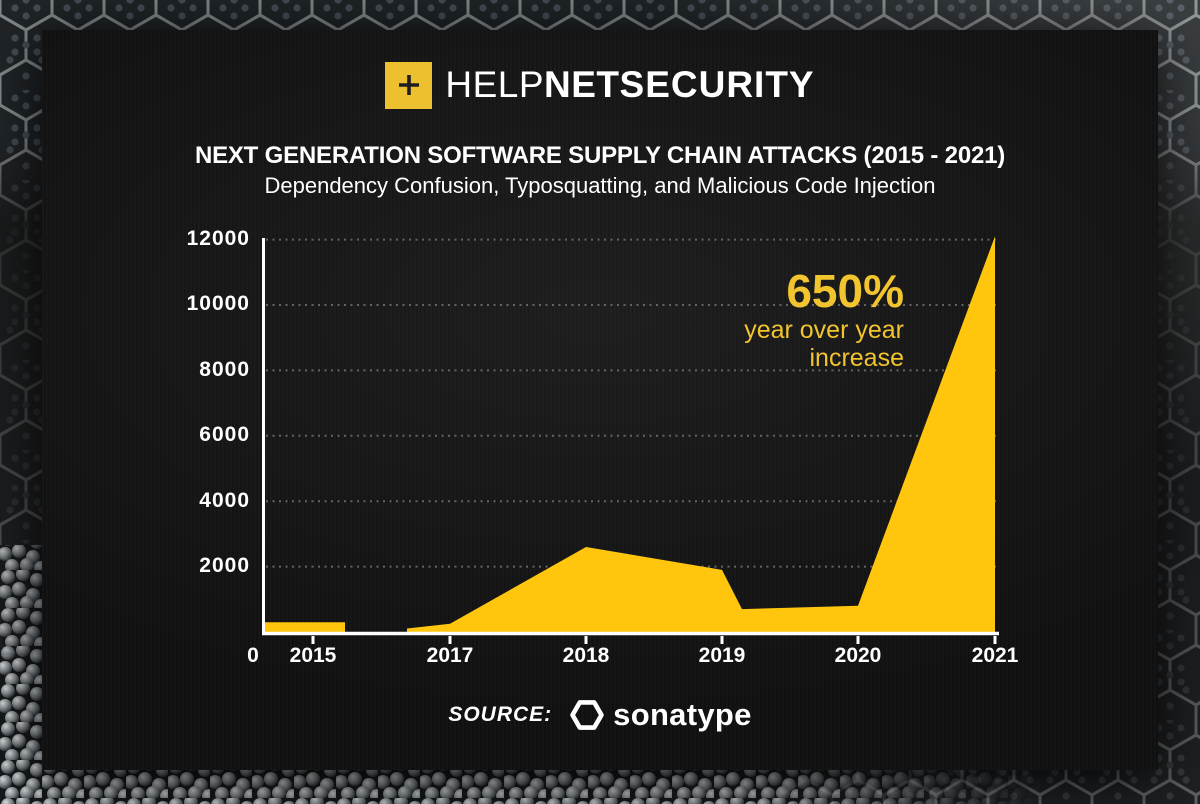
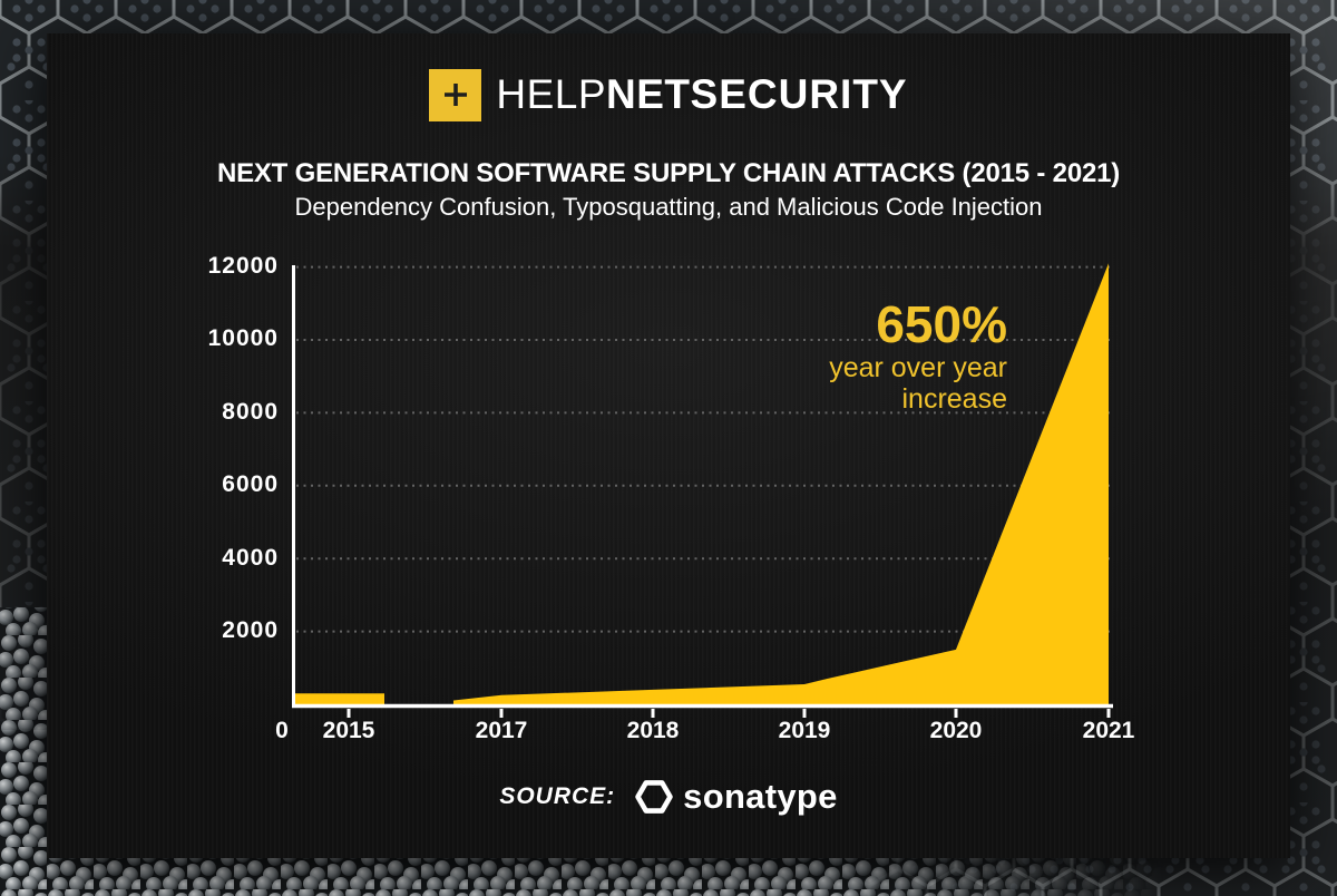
2018: 2600 -> 400
2019: 1900 -> 600
2020: 800 -> 1500
